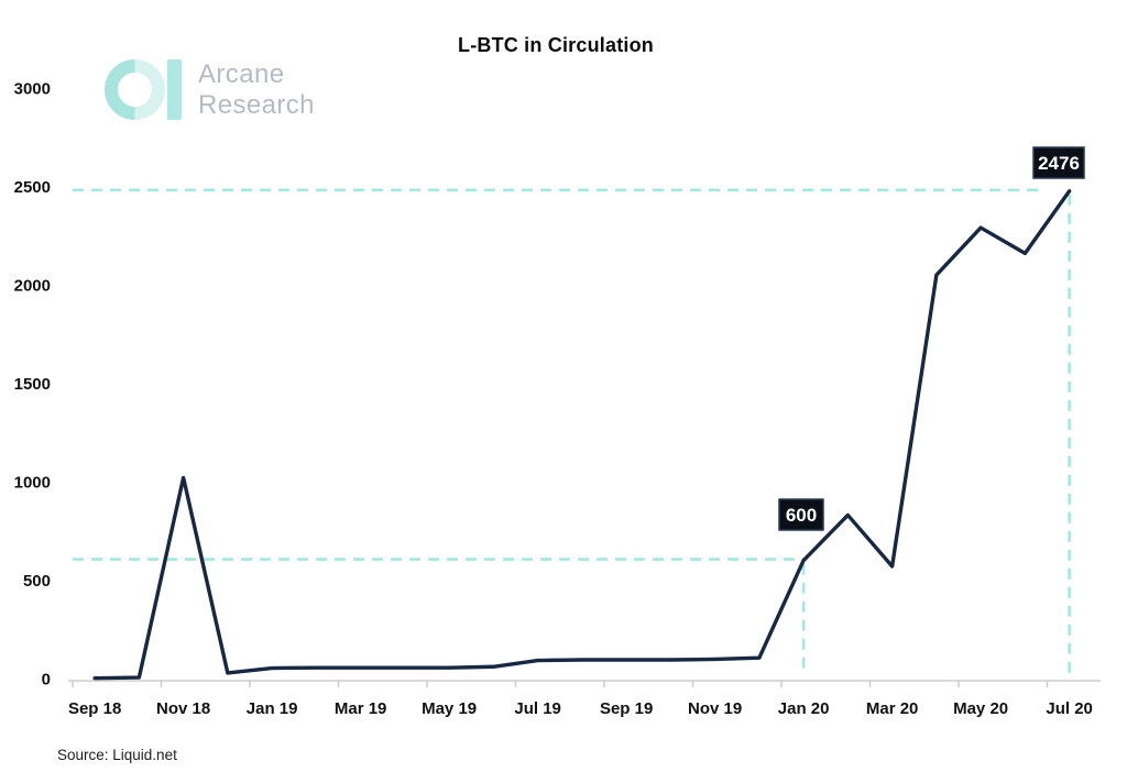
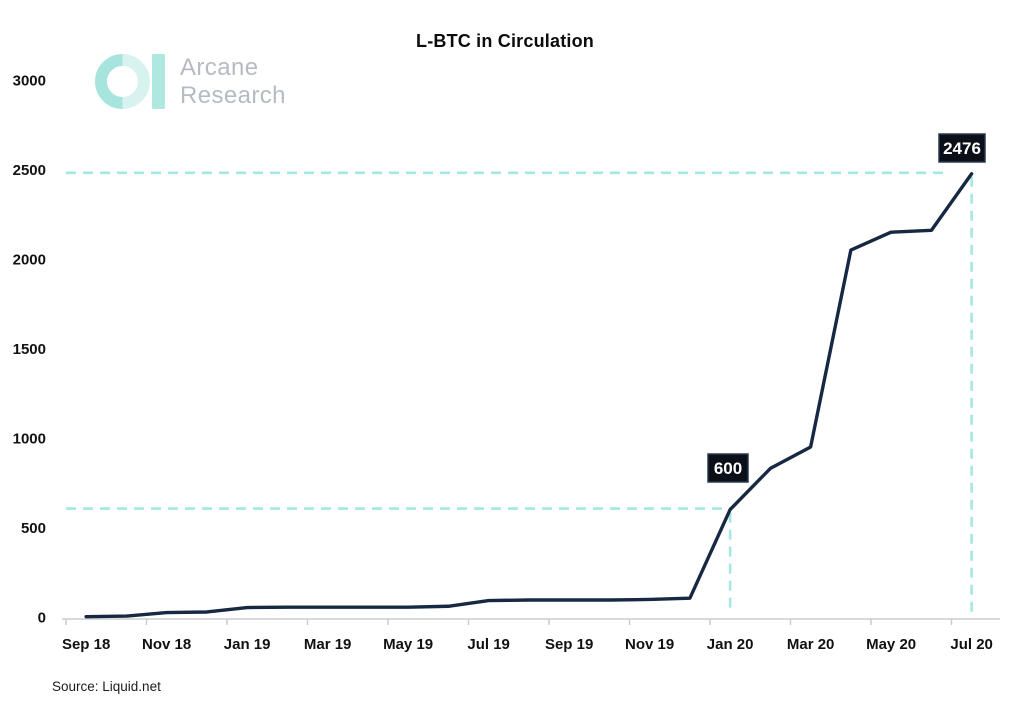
Nov 18: 1020 -> 20
Mar 20: 570 -> 950
May 20: 2290 -> 2150
